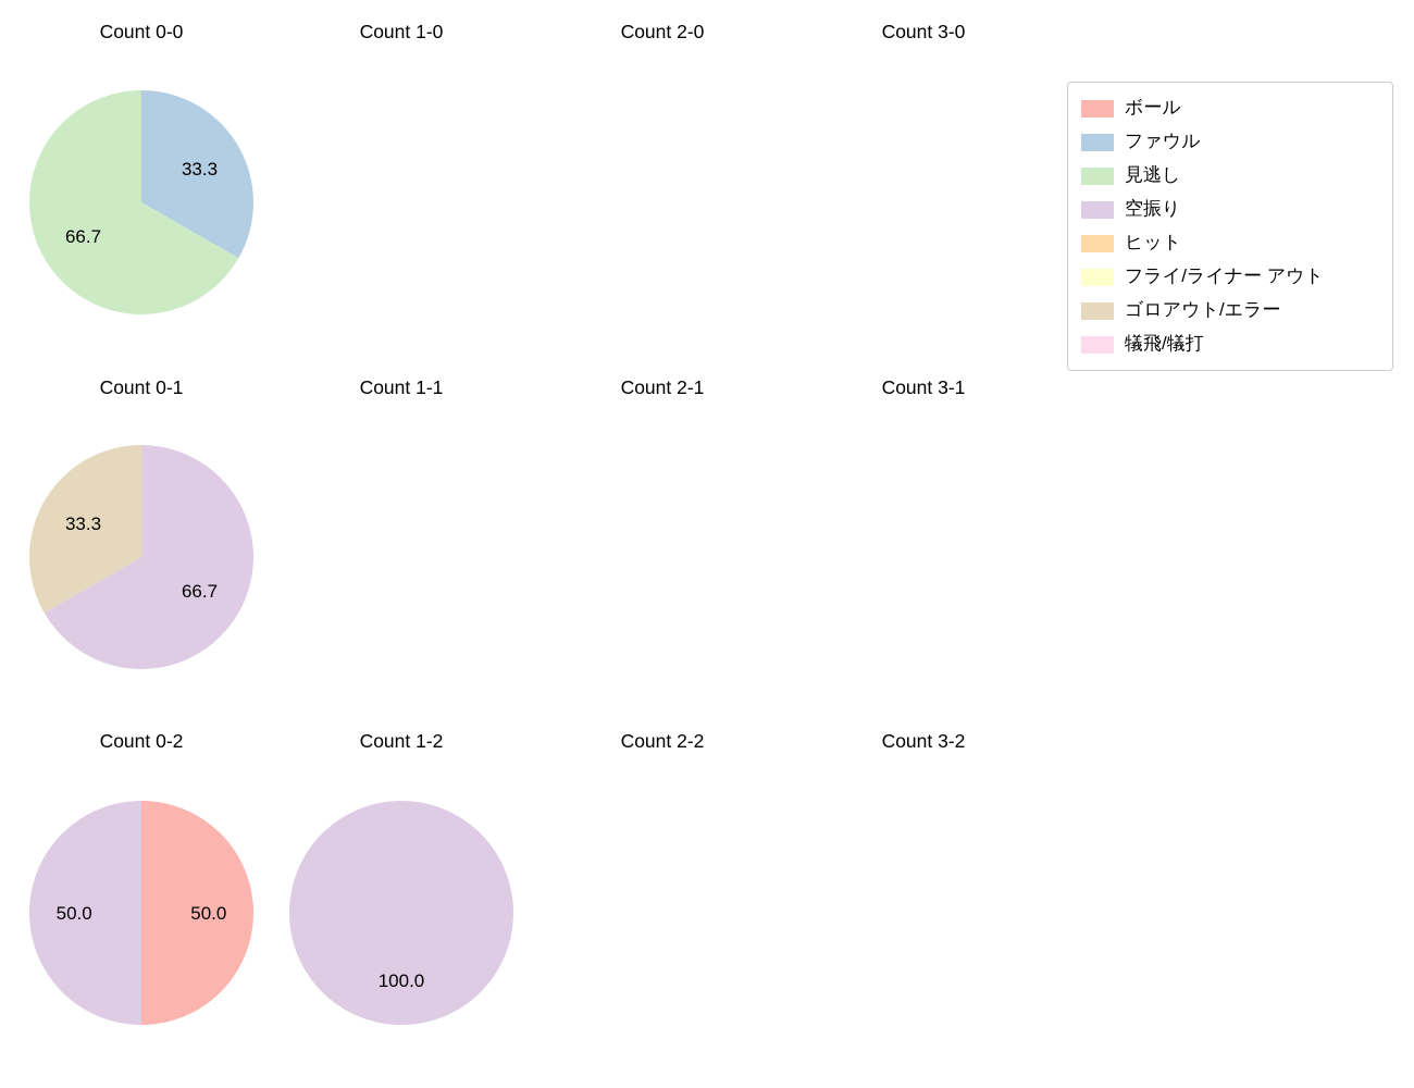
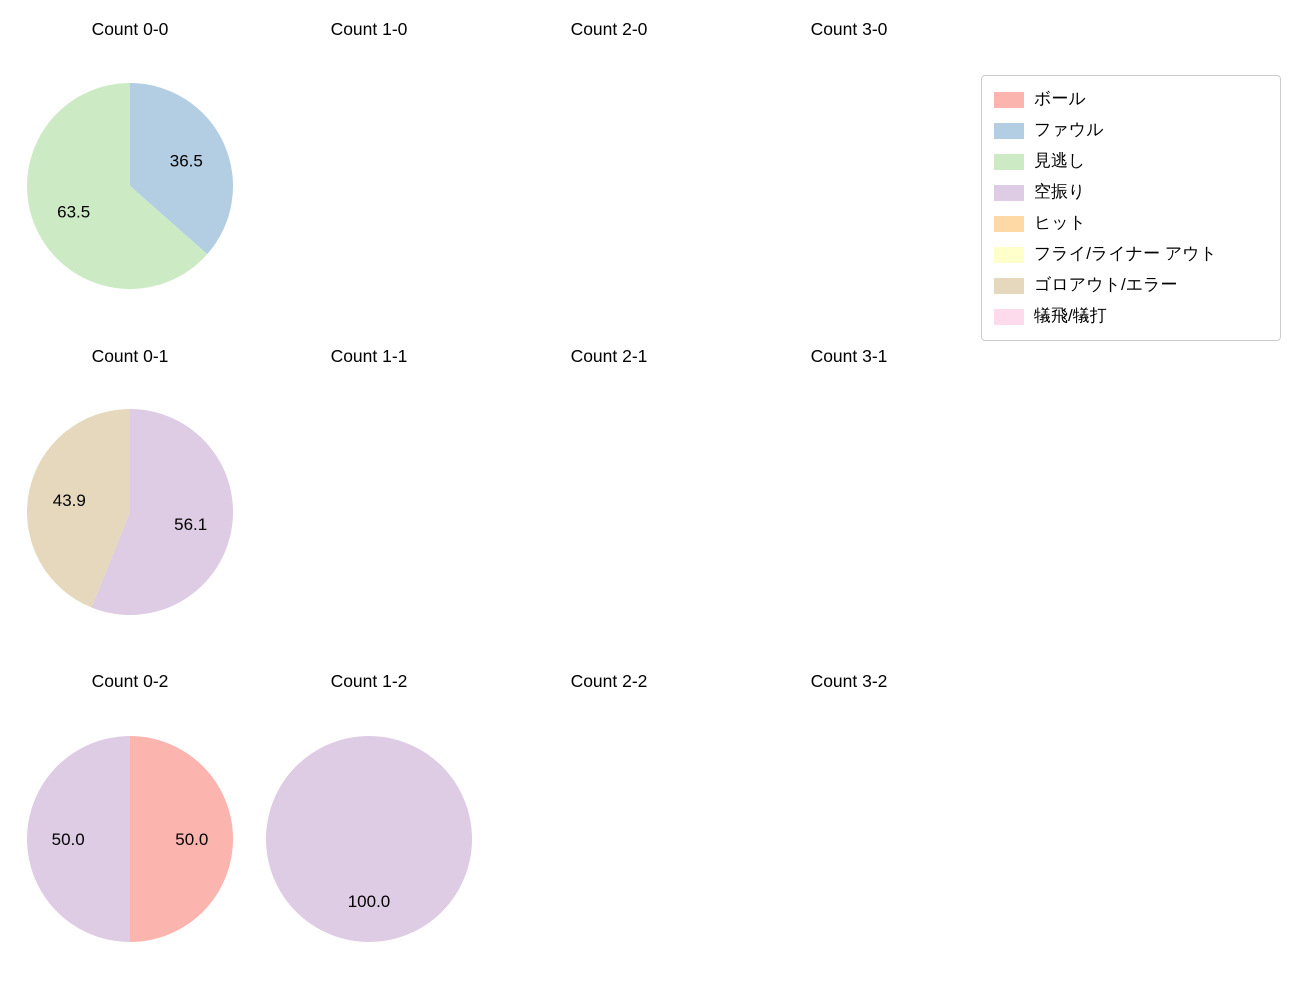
Count 0-0/ファウル: 33.3 -> 36.5
Count 0-0/見逃し: 66.7 -> 63.5
Count 0-1/空振り: 66.7 -> 56.1
Count 0-1/ゴロアウト/エラー: 33.3 -> 43.9
